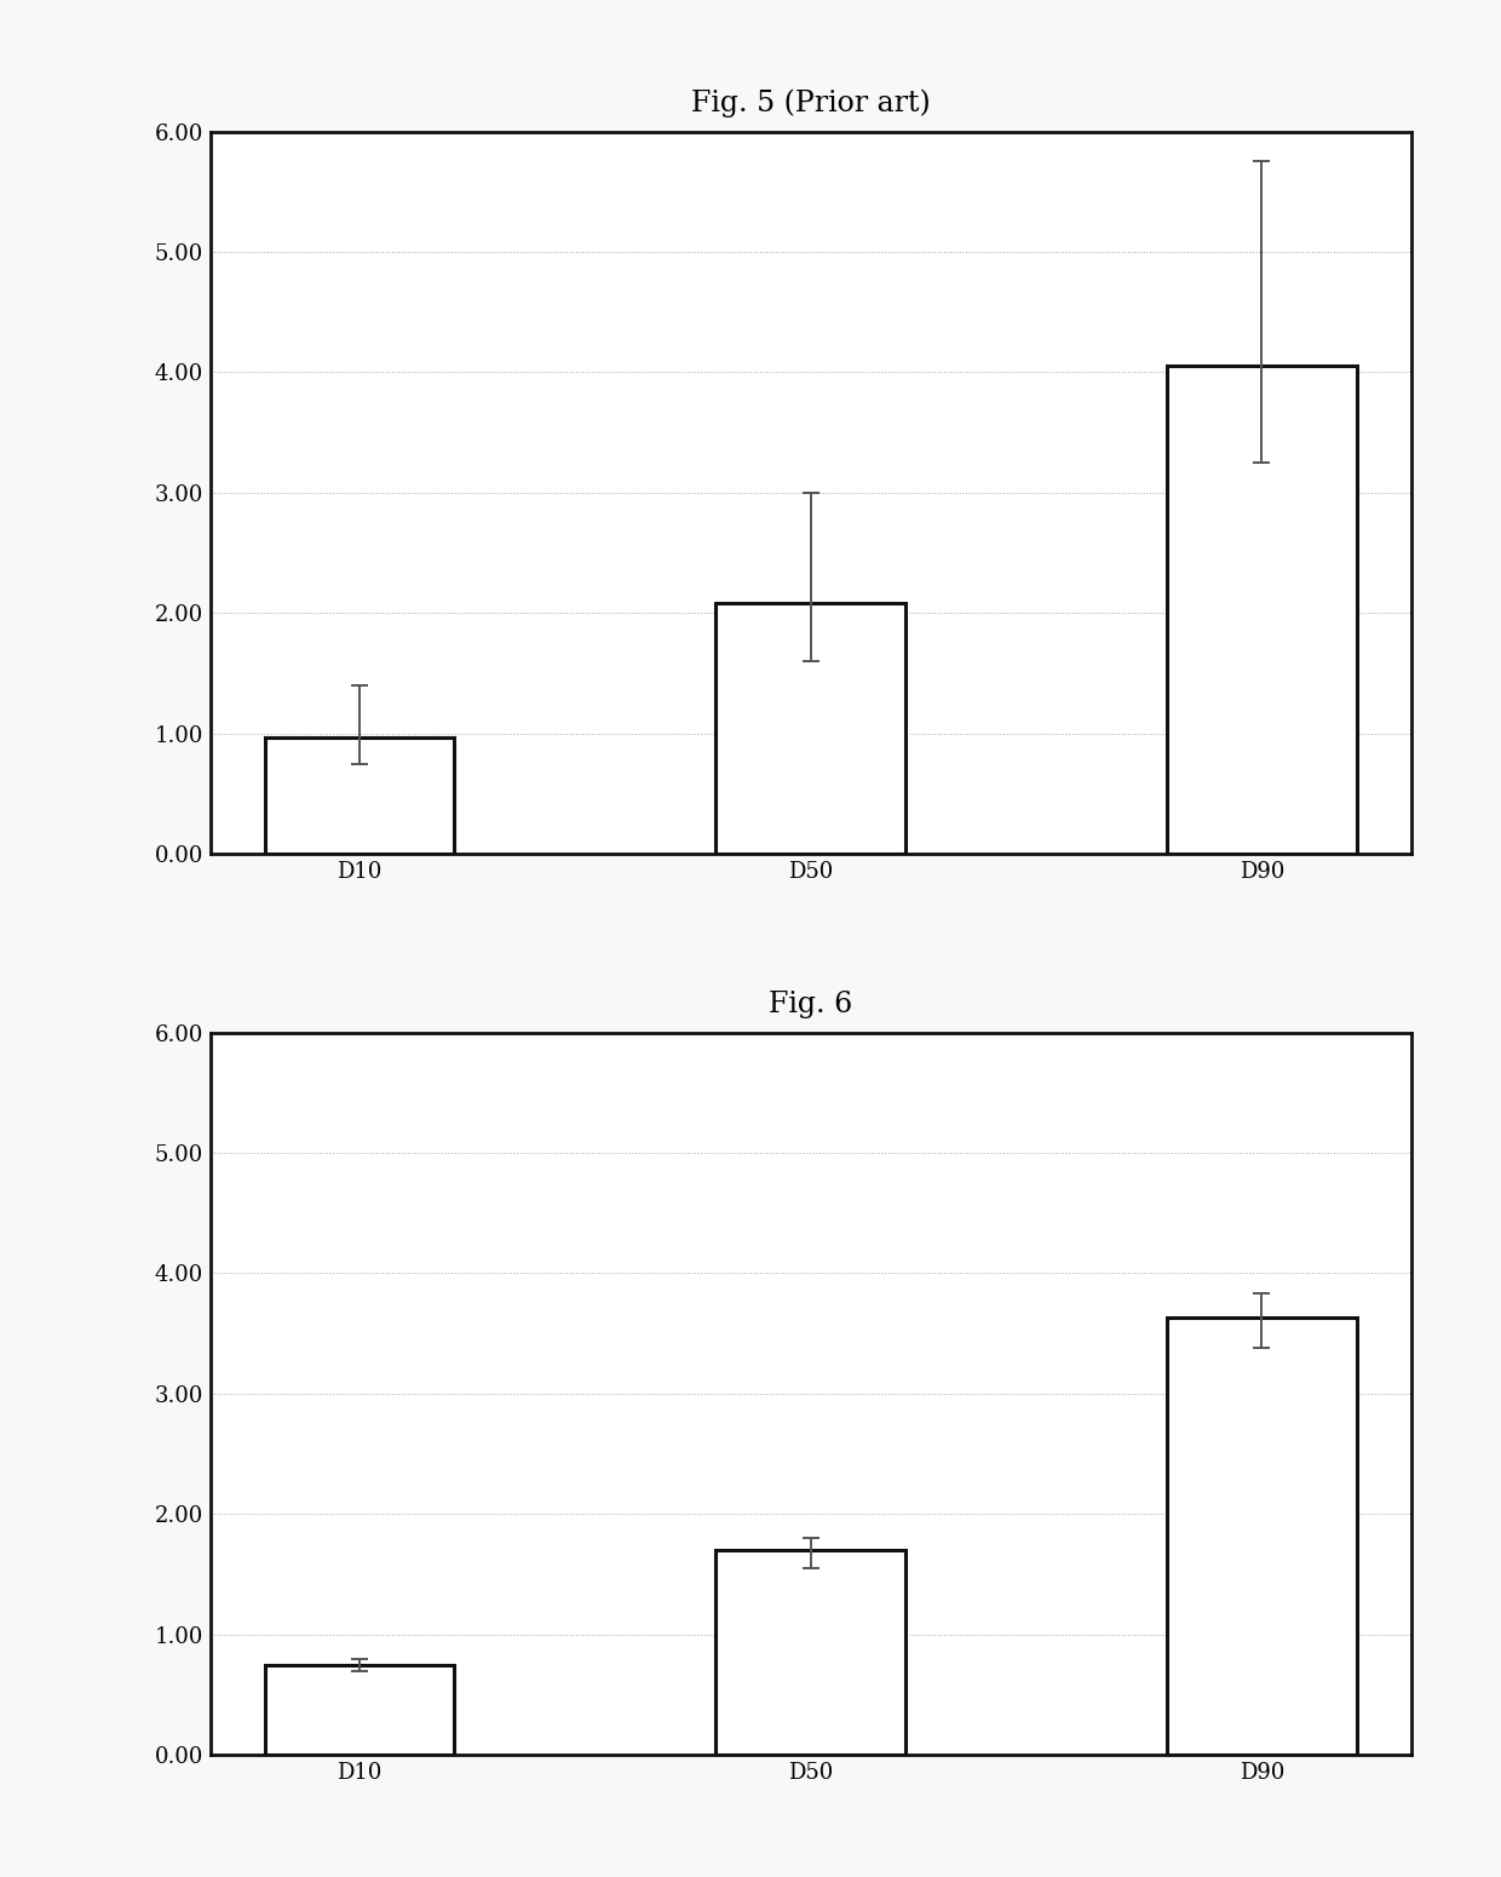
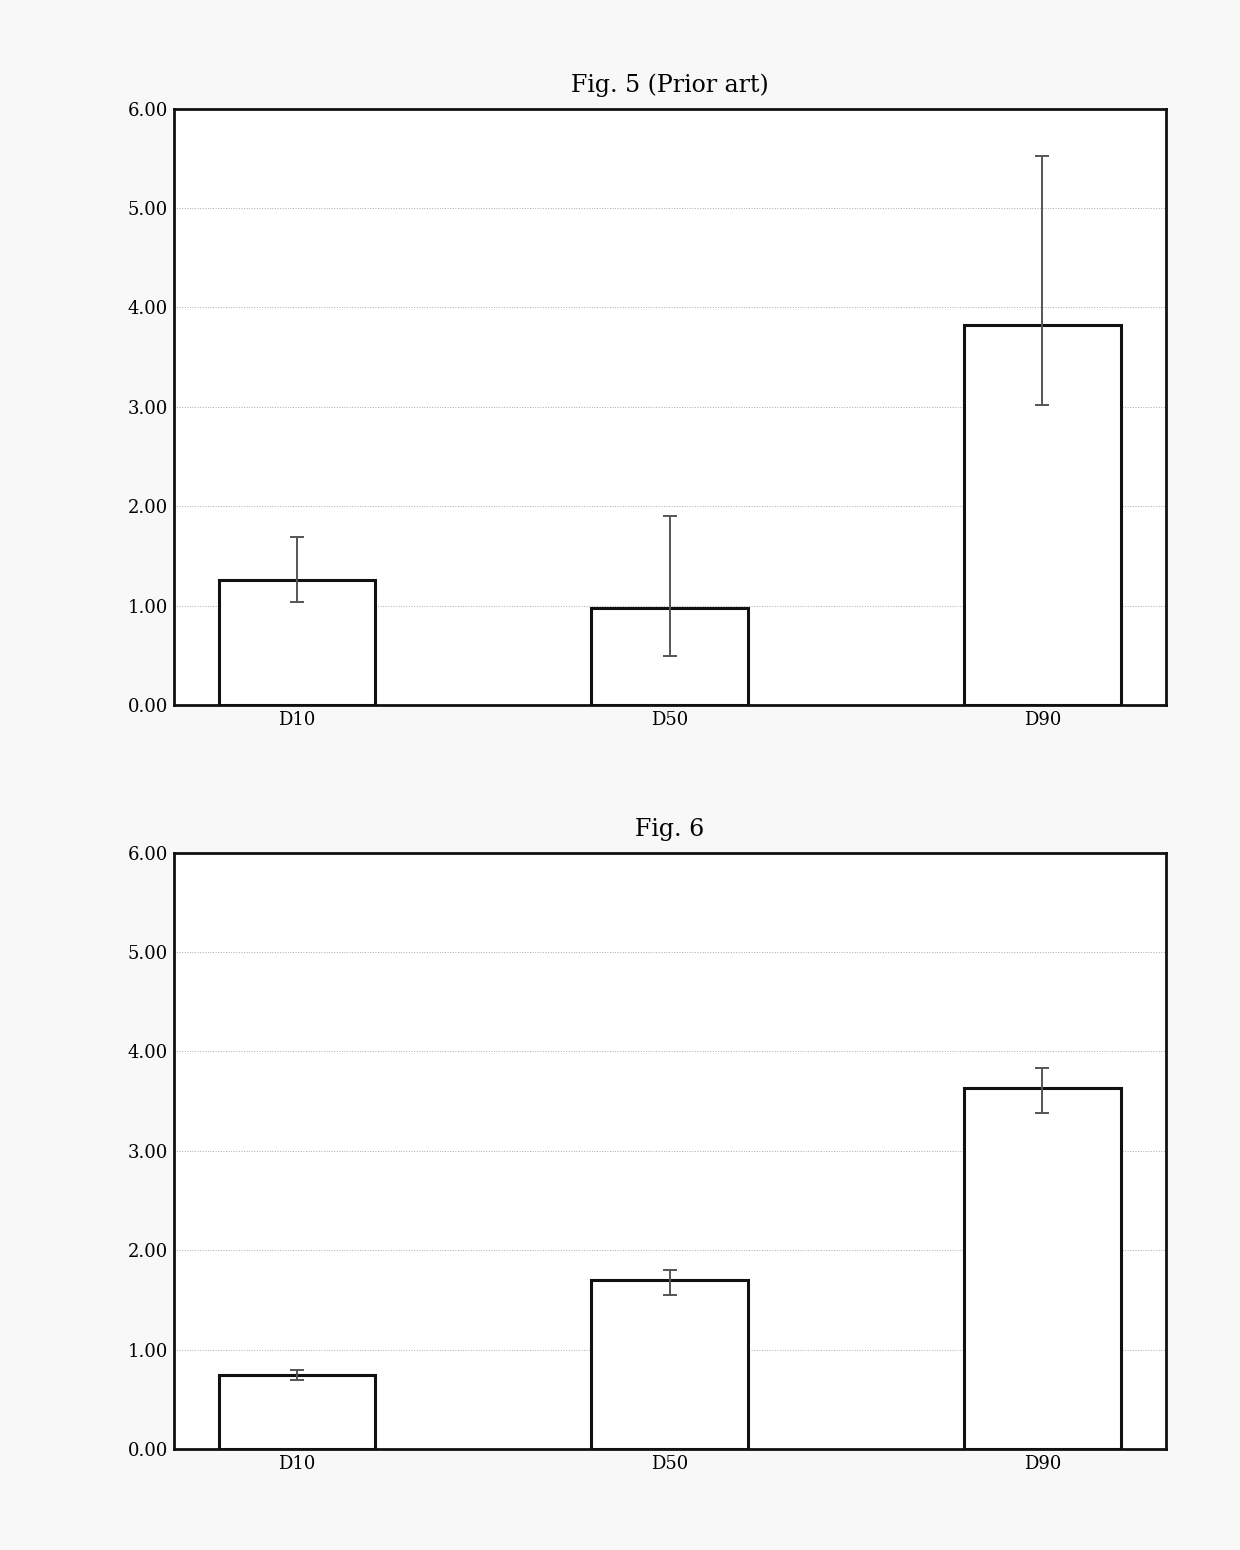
Fig. 5 (Prior art)/D10: 0.97 -> 1.26
Fig. 5 (Prior art)/D50: 2.08 -> 0.98
Fig. 5 (Prior art)/D90: 4.05 -> 3.82
